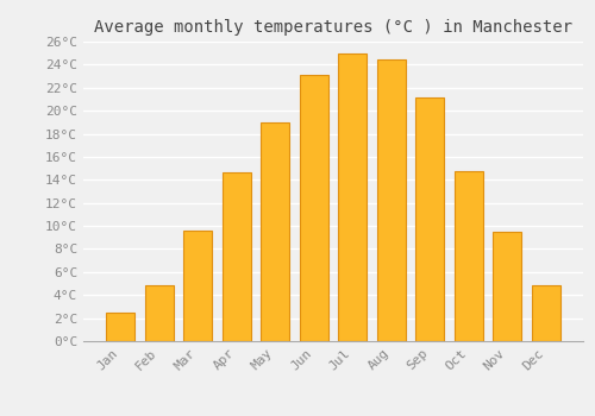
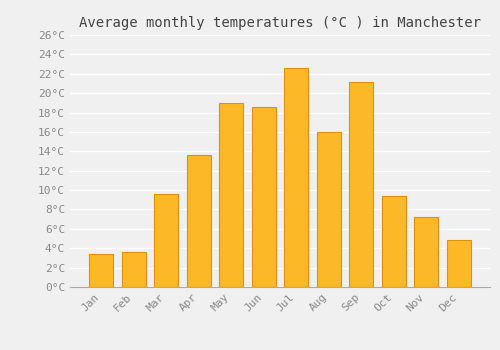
Jan: 2.5°C -> 3.4°C
Feb: 4.8°C -> 3.6°C
Apr: 14.7°C -> 13.6°C
Jun: 23.1°C -> 18.6°C
Jul: 25.0°C -> 22.6°C
Aug: 24.5°C -> 16.0°C
Oct: 14.8°C -> 9.4°C
Nov: 9.5°C -> 7.2°C
